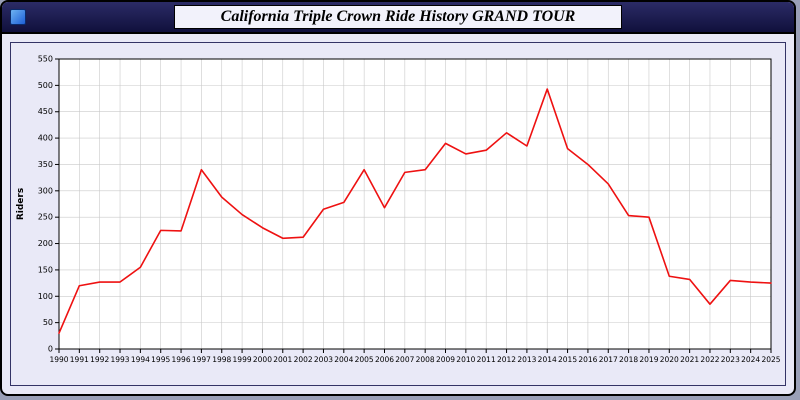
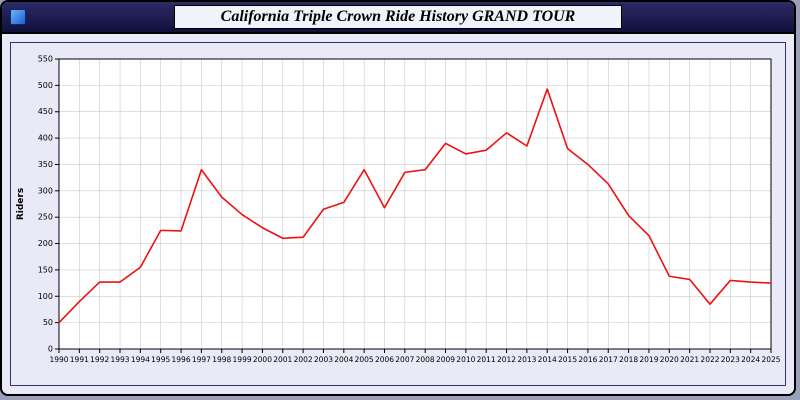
1990: 30 -> 50
1991: 120 -> 90
2019: 250 -> 220
